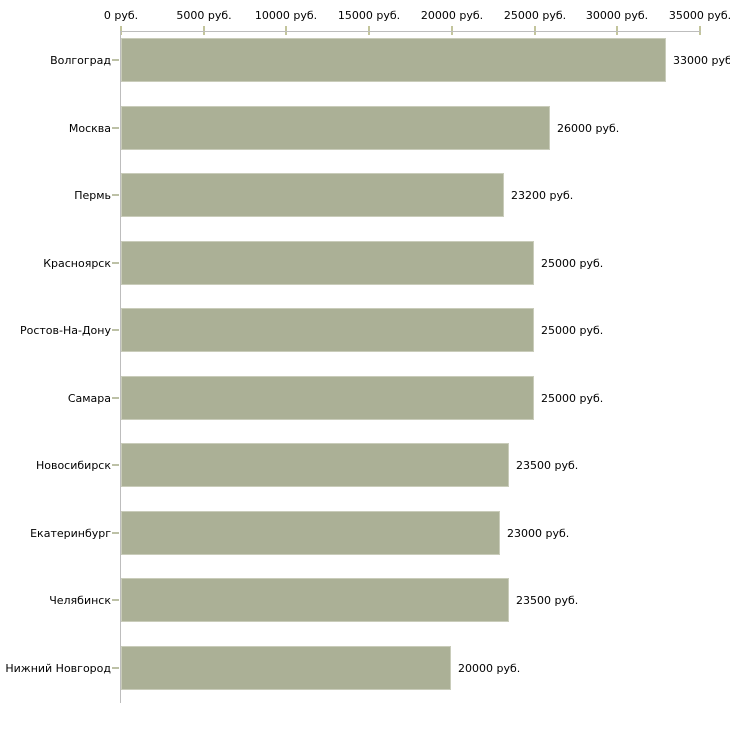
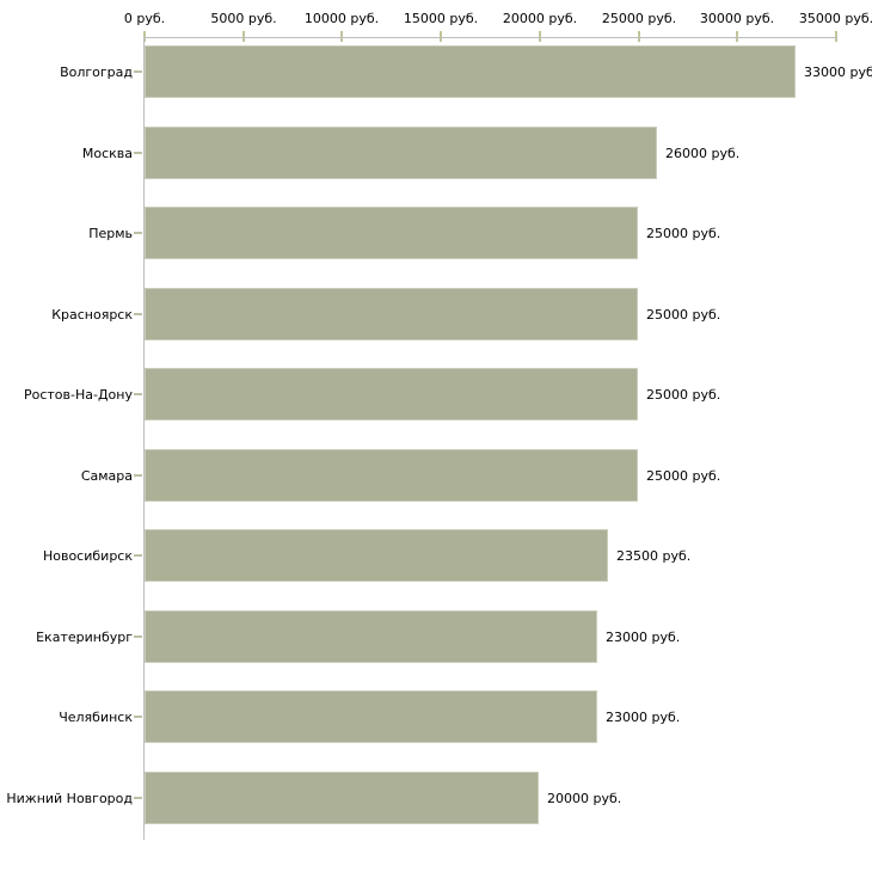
Пермь: 23200 -> 25000
Челябинск: 23500 -> 23000
